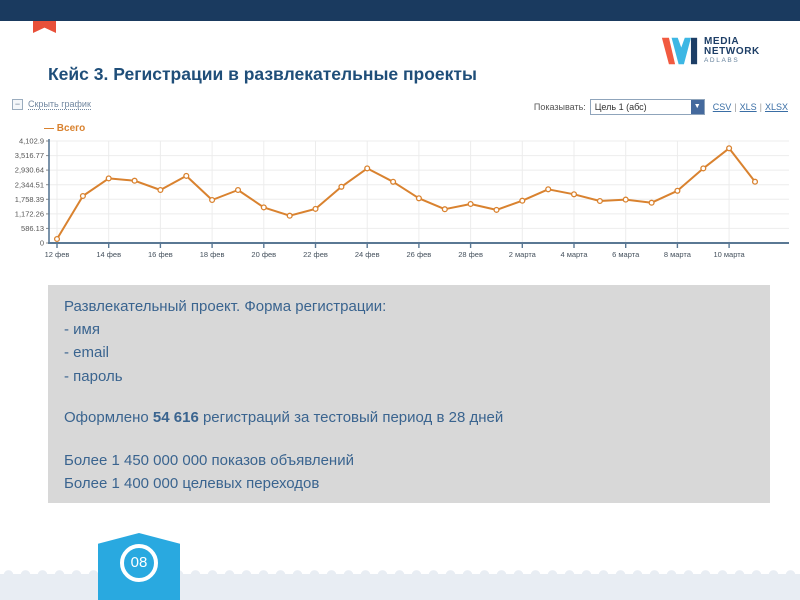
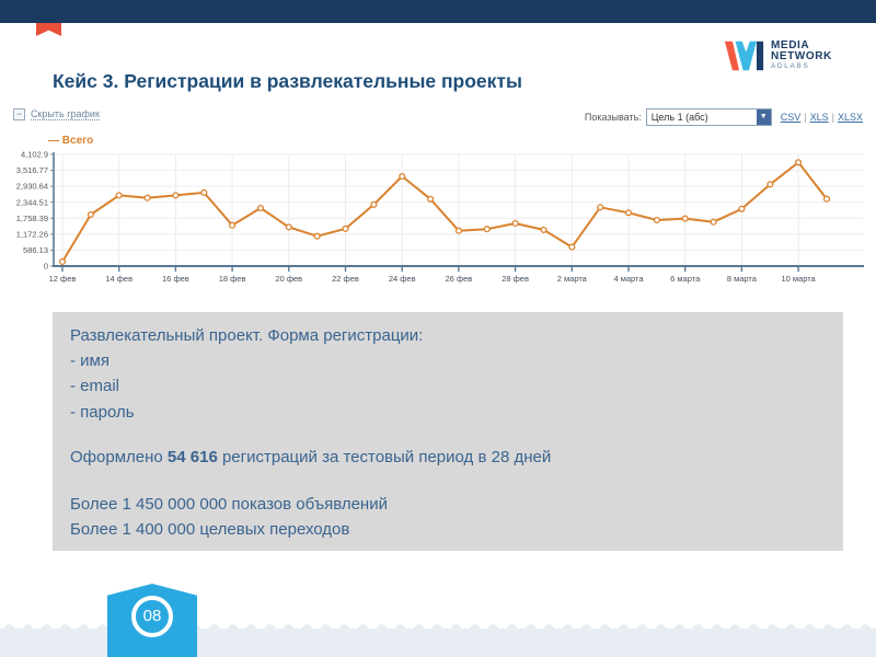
16 фев: 2100 -> 2600
18 фев: 1700 -> 1500
24 фев: 3000 -> 3300
26 фев: 1800 -> 1300
2 марта: 1700 -> 700
